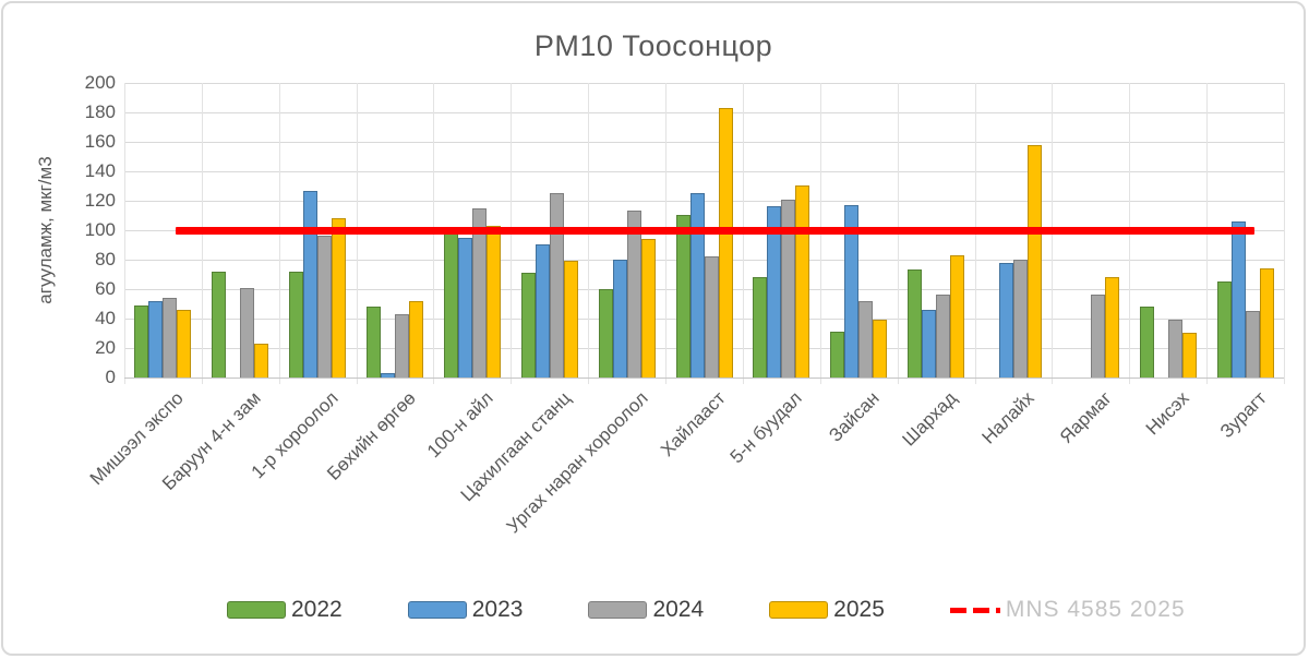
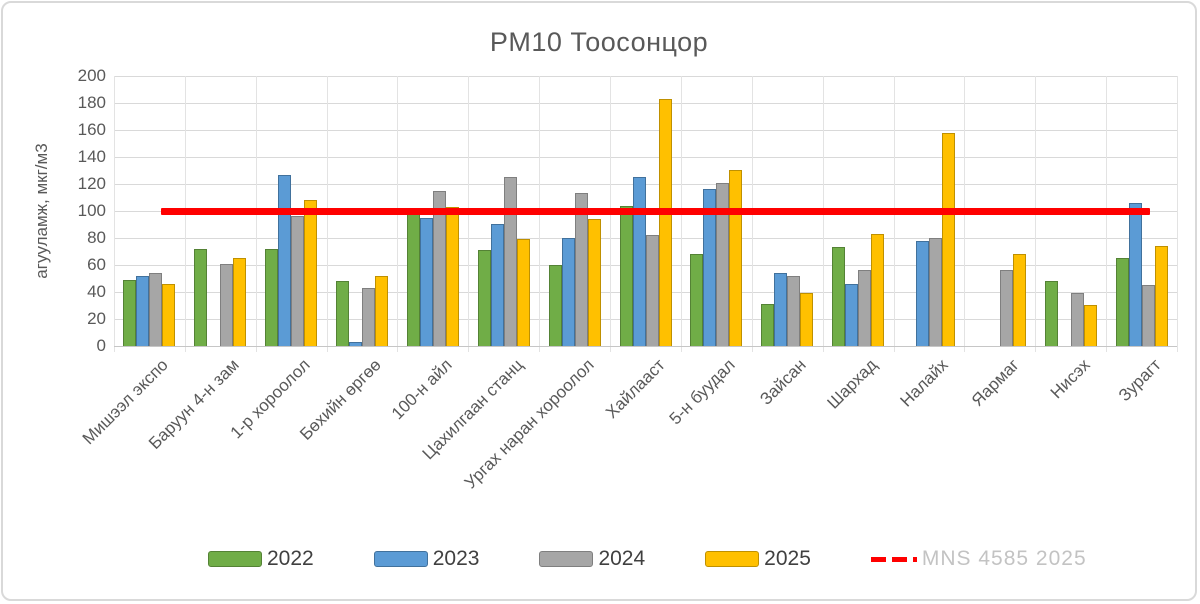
2025/Баруун 4-н зам: 23 -> 65
2022/Хайлааст: 110 -> 104
2023/Зайсан: 117 -> 54
